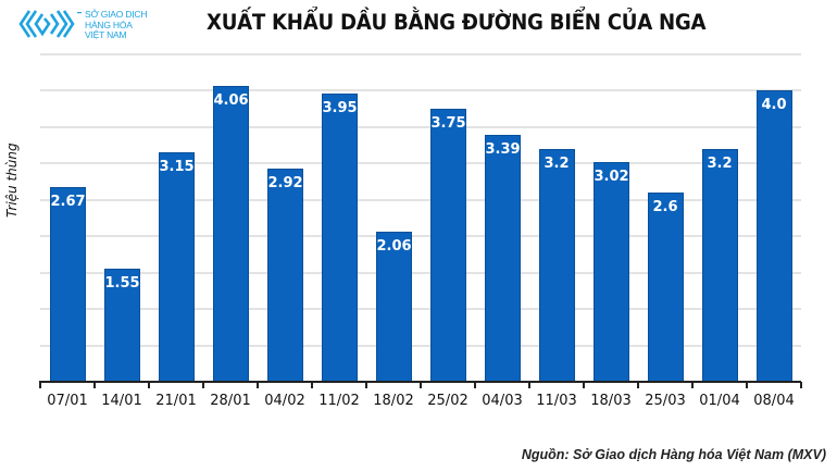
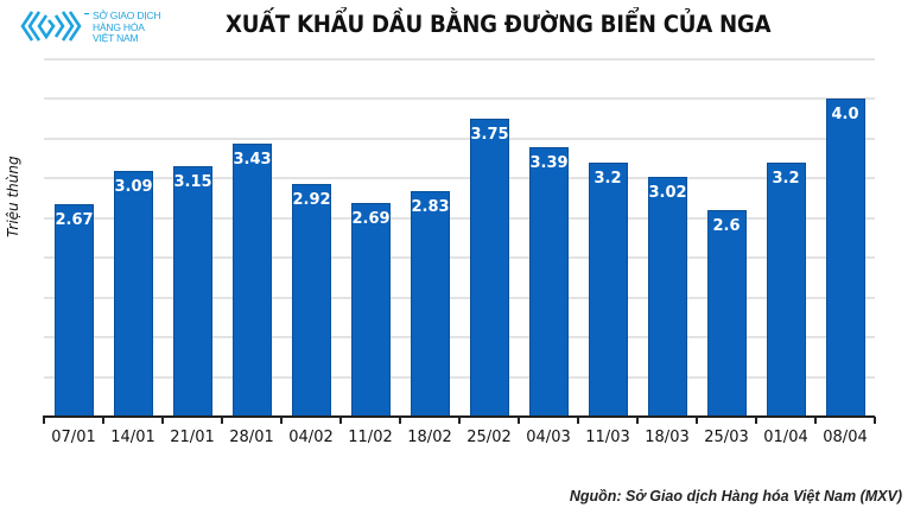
14/01: 1.55 -> 3.09
28/01: 4.06 -> 3.43
11/02: 3.95 -> 2.69
18/02: 2.06 -> 2.83
